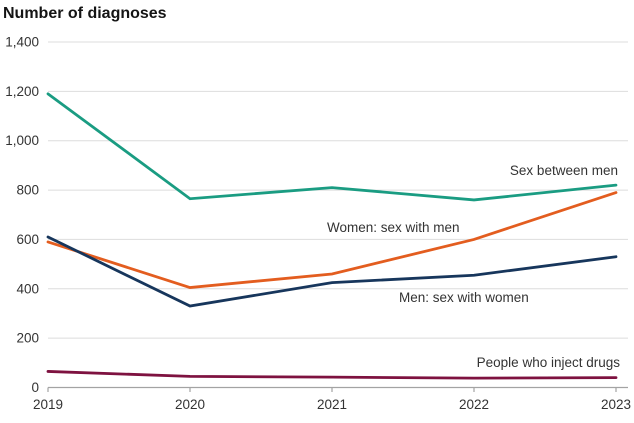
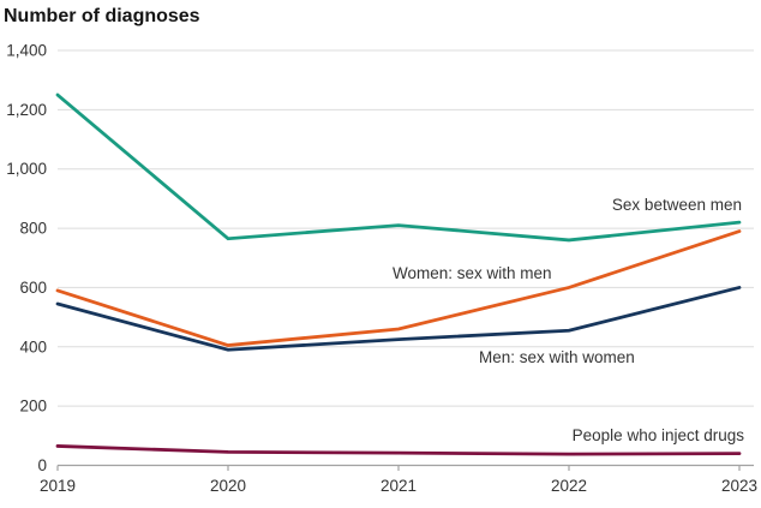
Sex between men/2019: 1190 -> 1250
Men: sex with women/2019: 610 -> 540
Men: sex with women/2020: 330 -> 390
Men: sex with women/2023: 530 -> 600
